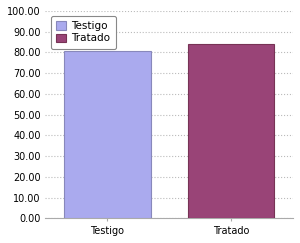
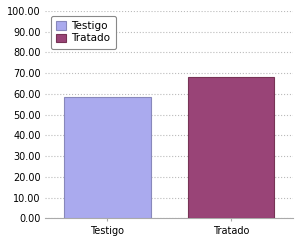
Testigo: 80.5 -> 58.5
Tratado: 84.0 -> 68.0
